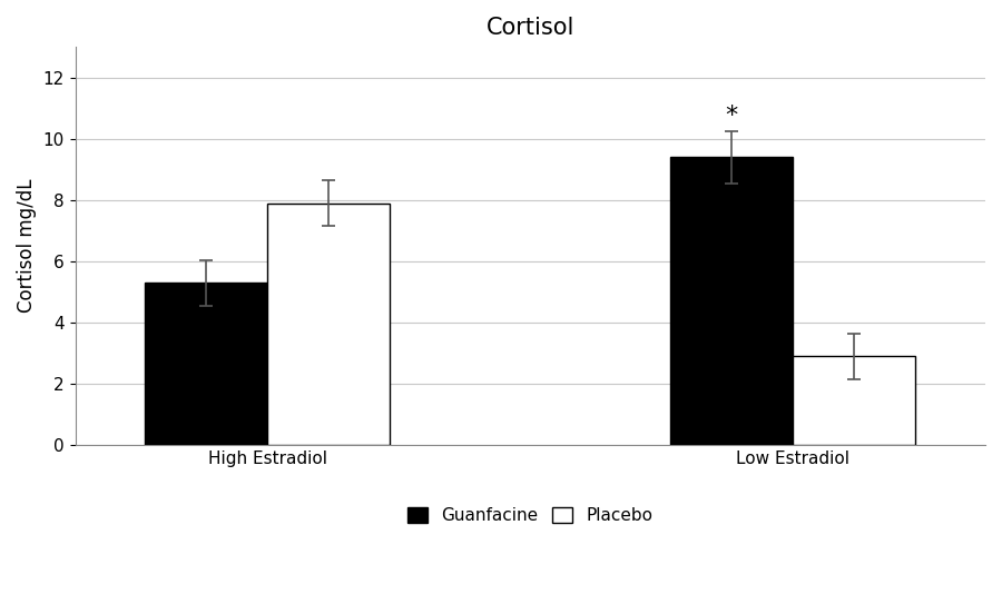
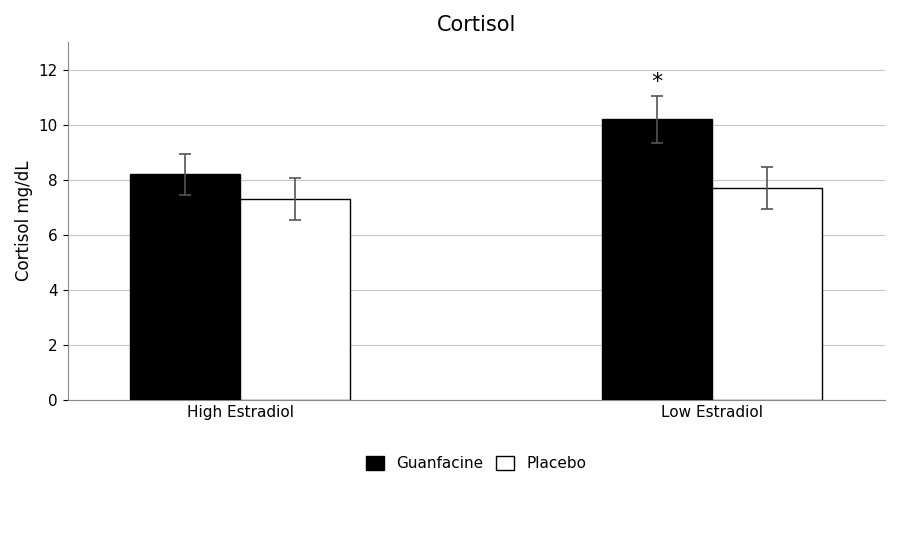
Guanfacine/High Estradiol: 5.3 -> 8.2
Placebo/High Estradiol: 7.9 -> 7.3
Guanfacine/Low Estradiol: 9.4 -> 10.2
Placebo/Low Estradiol: 2.9 -> 7.7
